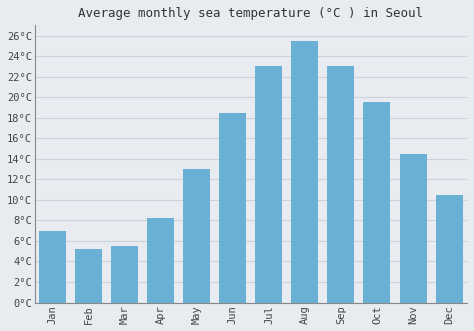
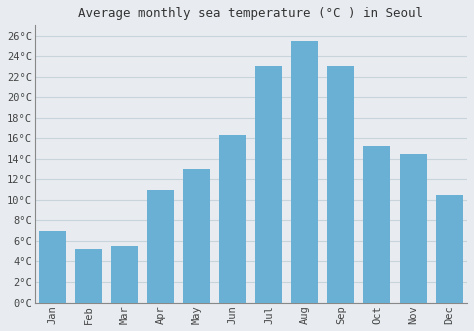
Apr: 8.2°C -> 11.0°C
Jun: 18.5°C -> 16.3°C
Oct: 19.5°C -> 15.2°C
